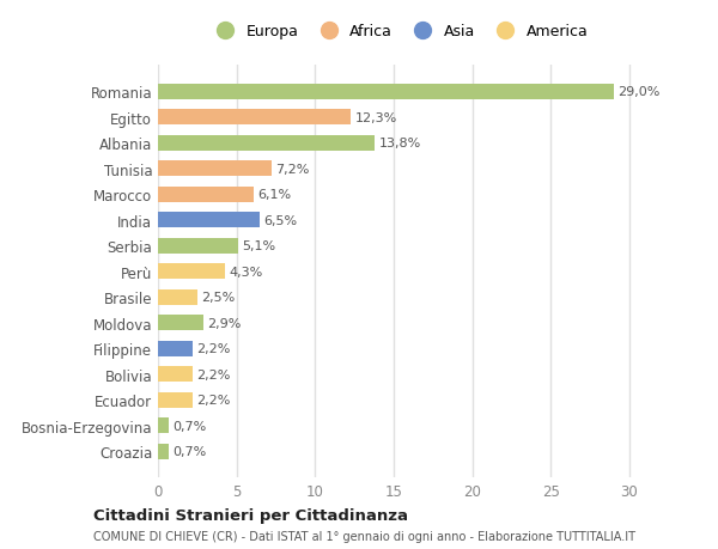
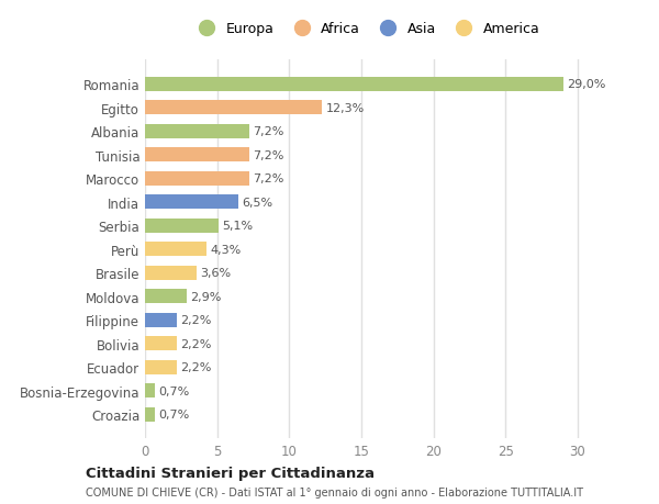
Albania: 13,8% -> 7,2%
Marocco: 6,1% -> 7,2%
Brasile: 2,5% -> 3,6%
